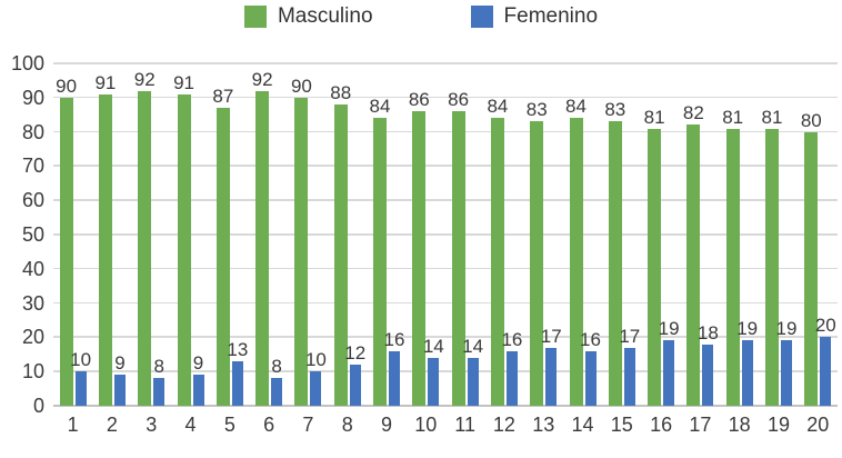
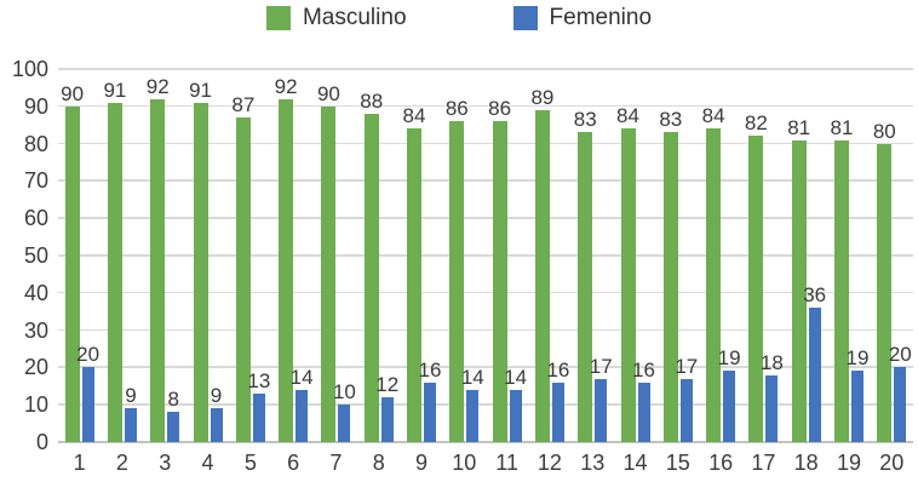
Femenino/1: 10 -> 20
Femenino/6: 8 -> 14
Masculino/12: 84 -> 89
Masculino/16: 81 -> 84
Femenino/18: 19 -> 36
